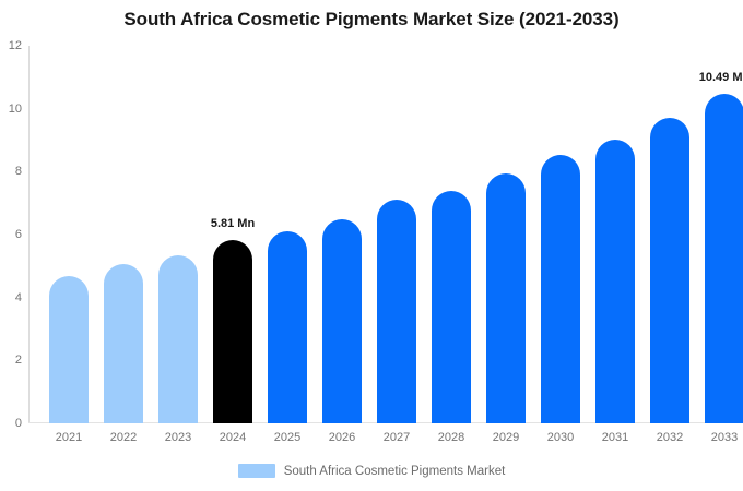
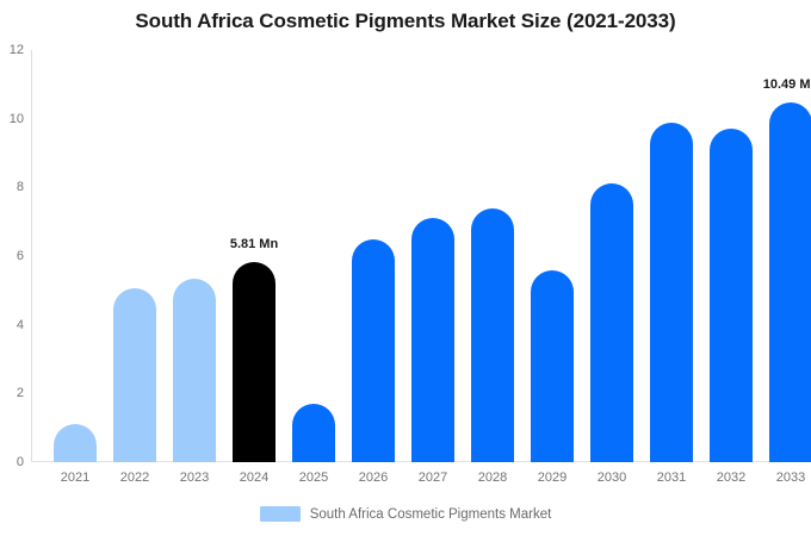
2021: 4.7 -> 1.1
2025: 6.1 -> 1.7
2029: 8.0 -> 5.6
2030: 8.5 -> 8.1
2031: 9.0 -> 9.9
